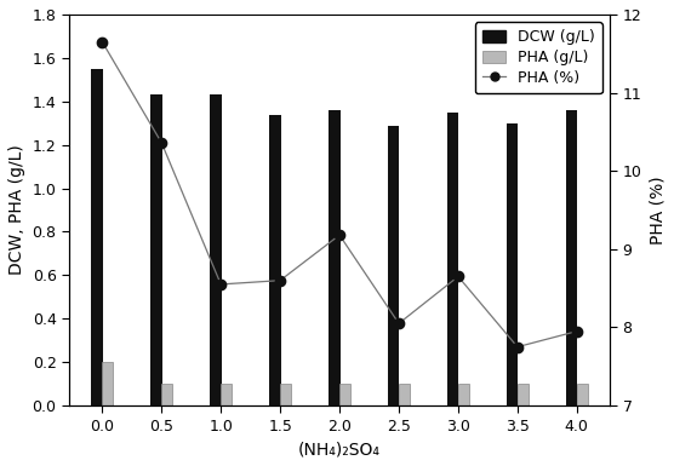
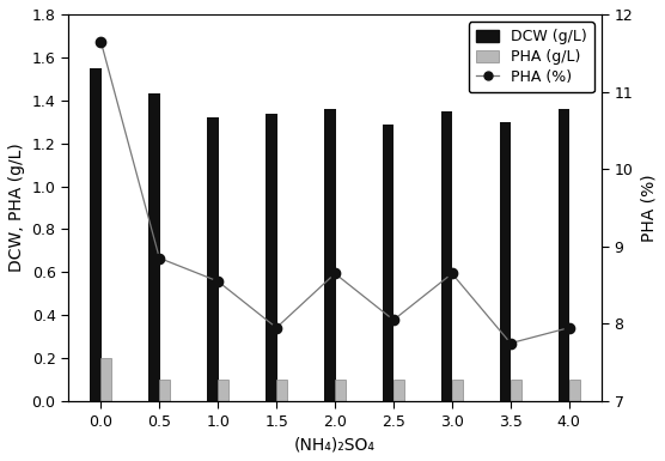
PHA (%)/0.5: 10.36 -> 8.85
DCW (g/L)/1.0: 1.43 -> 1.32
PHA (%)/1.5: 8.60 -> 7.95
PHA (%)/2.0: 9.18 -> 8.65
